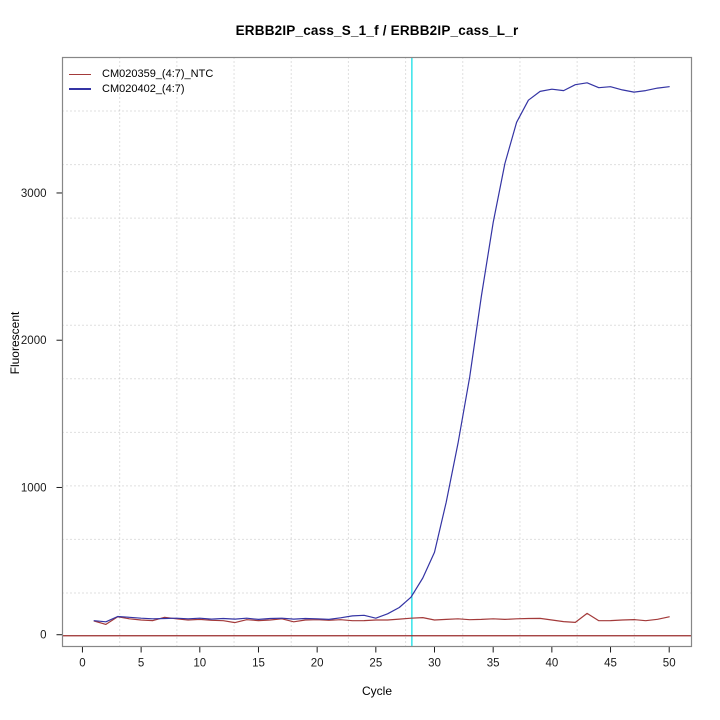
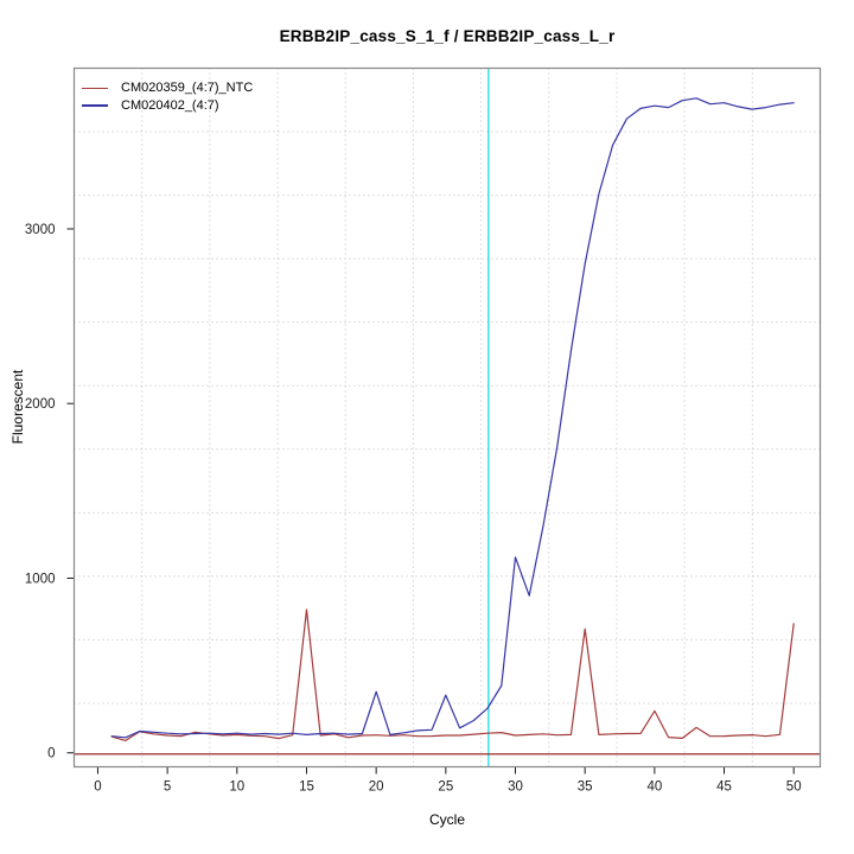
CM020359_(4:7)_NTC/15: 100 -> 820
CM020402_(4:7)/20: 110 -> 350
CM020402_(4:7)/25: 110 -> 330
CM020402_(4:7)/30: 560 -> 1120
CM020359_(4:7)_NTC/35: 110 -> 710
CM020359_(4:7)_NTC/40: 100 -> 240
CM020359_(4:7)_NTC/50: 120 -> 740
